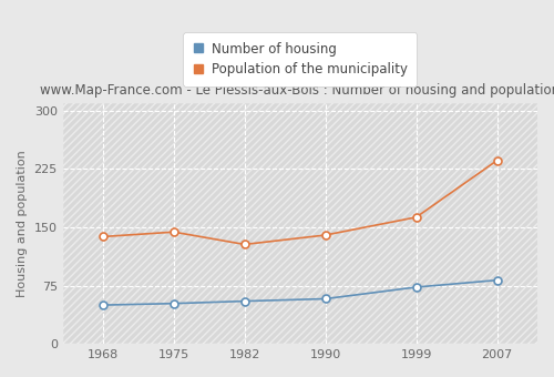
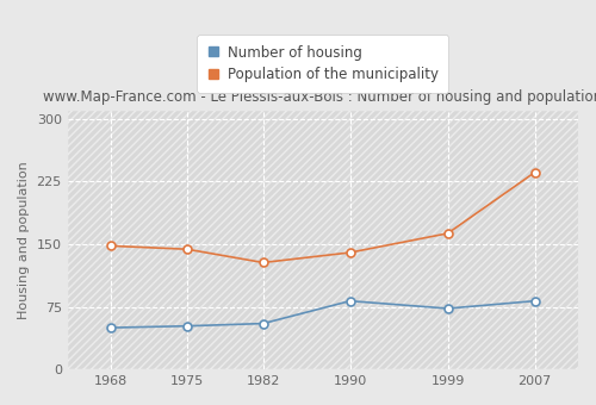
Population of the municipality/1968: 138 -> 148
Number of housing/1990: 58 -> 82
